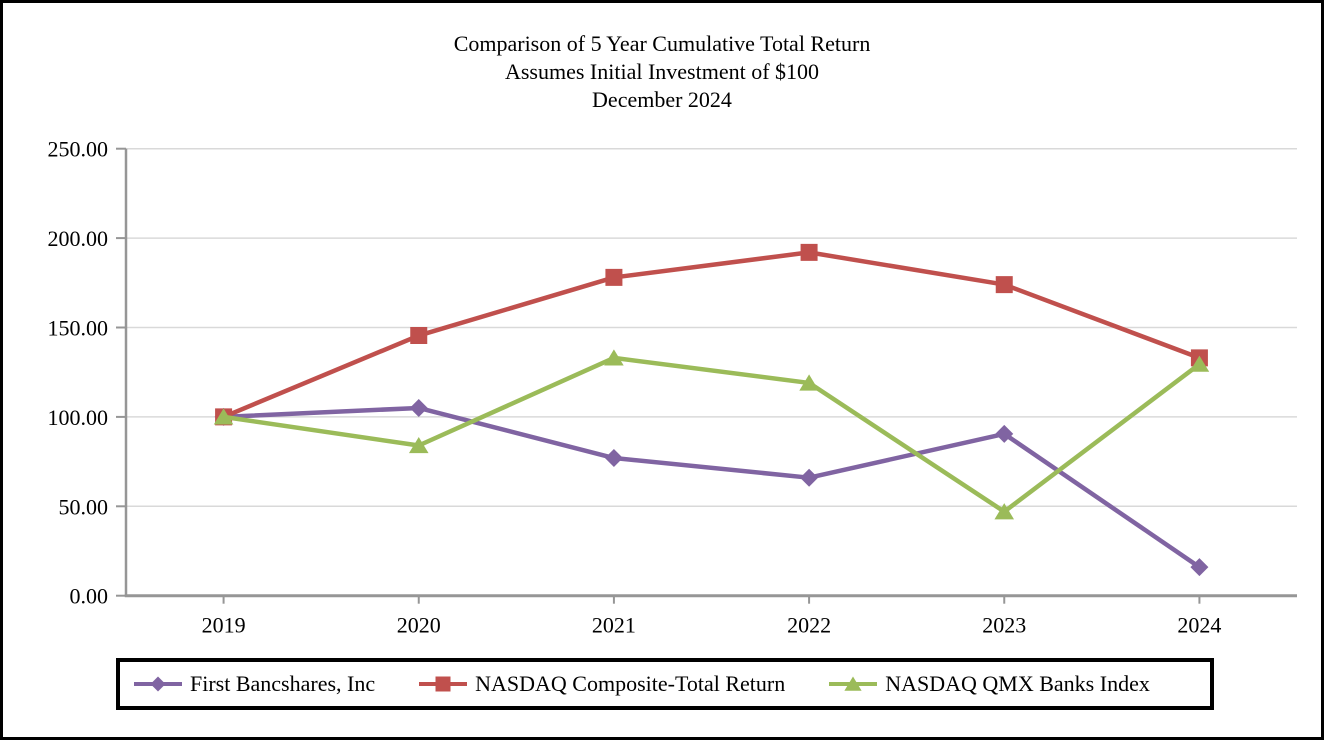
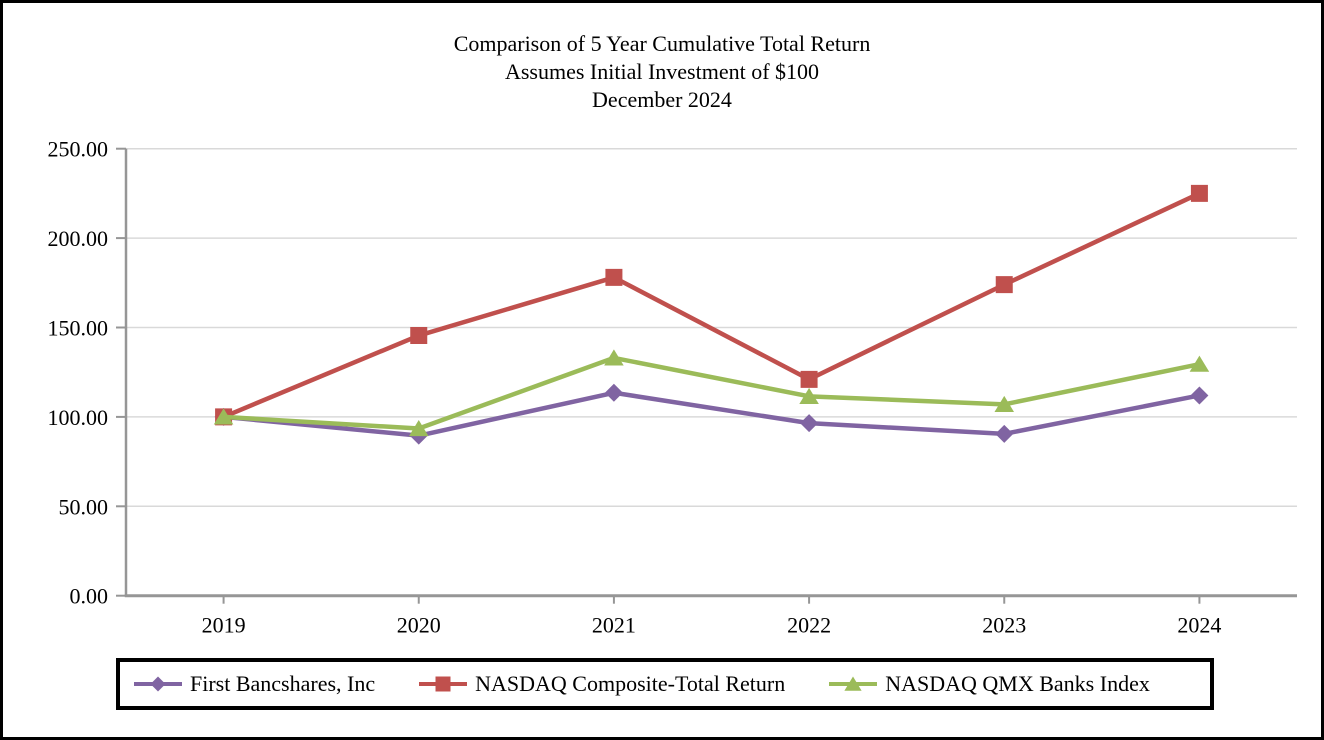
First Bancshares, Inc/2020: 105 -> 90
NASDAQ QMX Banks Index/2020: 84 -> 94
First Bancshares, Inc/2021: 77 -> 114
First Bancshares, Inc/2022: 66 -> 96
NASDAQ Composite-Total Return/2022: 192 -> 121
NASDAQ QMX Banks Index/2022: 119 -> 112
NASDAQ QMX Banks Index/2023: 47 -> 107
First Bancshares, Inc/2024: 16 -> 112
NASDAQ Composite-Total Return/2024: 133 -> 225
